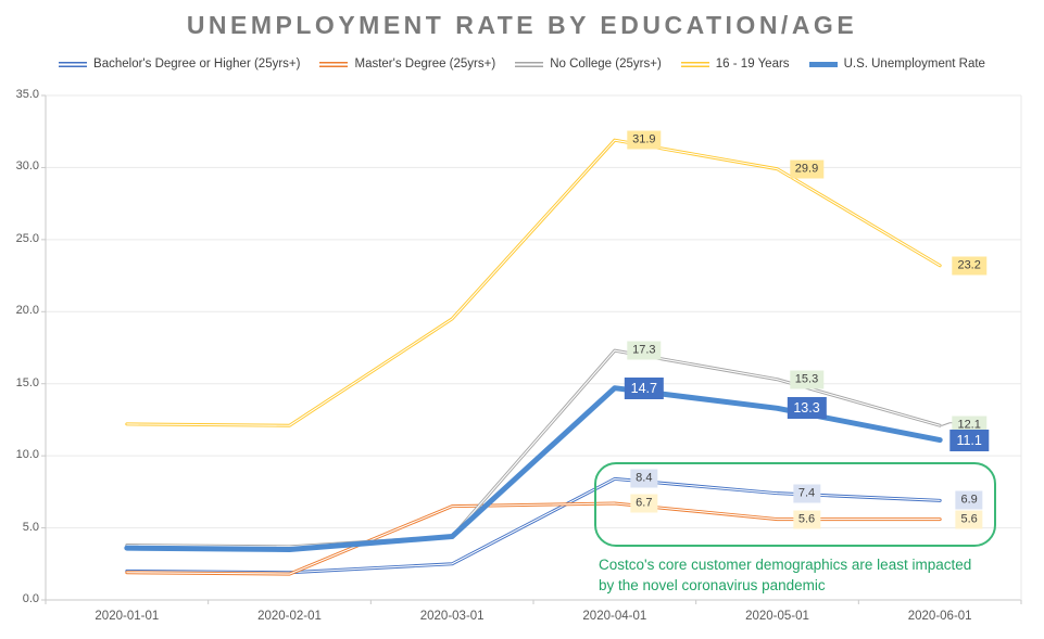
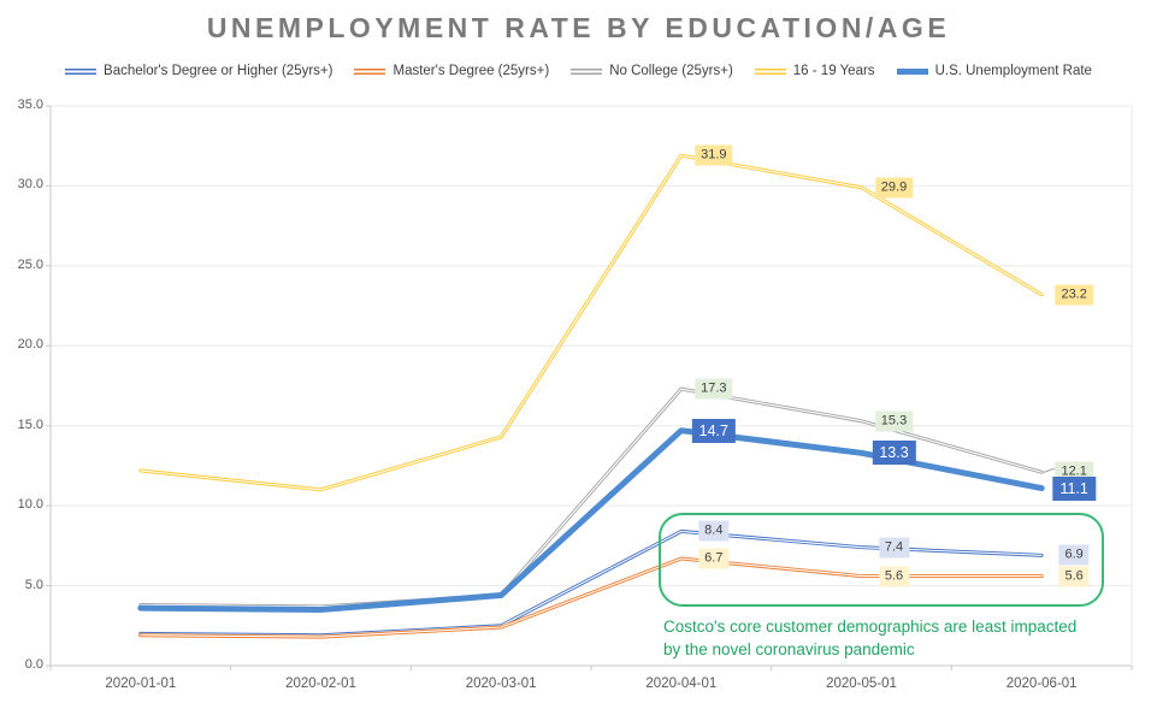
16 - 19 Years/2020-02-01: 12.1 -> 11.0
Master's Degree (25yrs+)/2020-03-01: 6.5 -> 2.4
16 - 19 Years/2020-03-01: 19.5 -> 14.3
